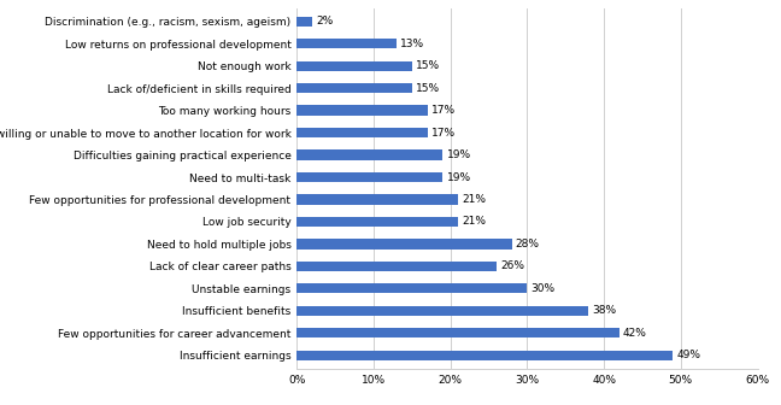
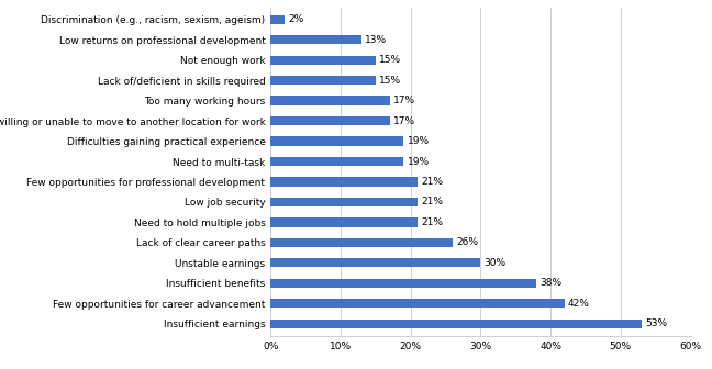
Need to hold multiple jobs: 28% -> 21%
Insufficient earnings: 49% -> 53%
